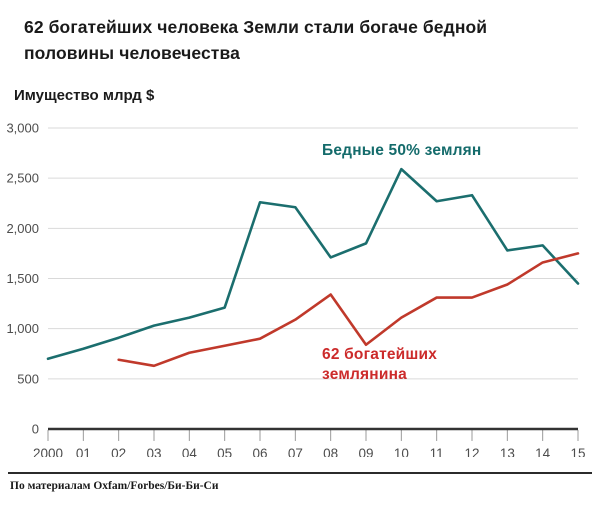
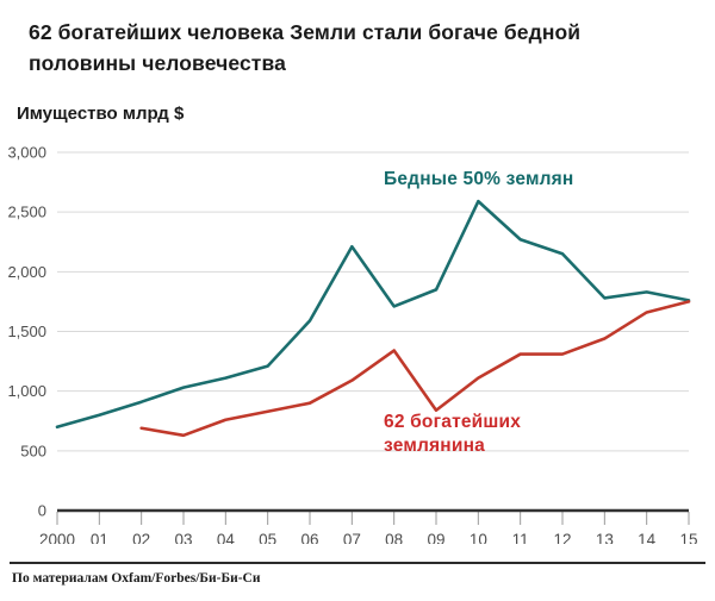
Бедные 50% землян/06: 2260 -> 1590
Бедные 50% землян/12: 2330 -> 2150
Бедные 50% землян/15: 1450 -> 1760
